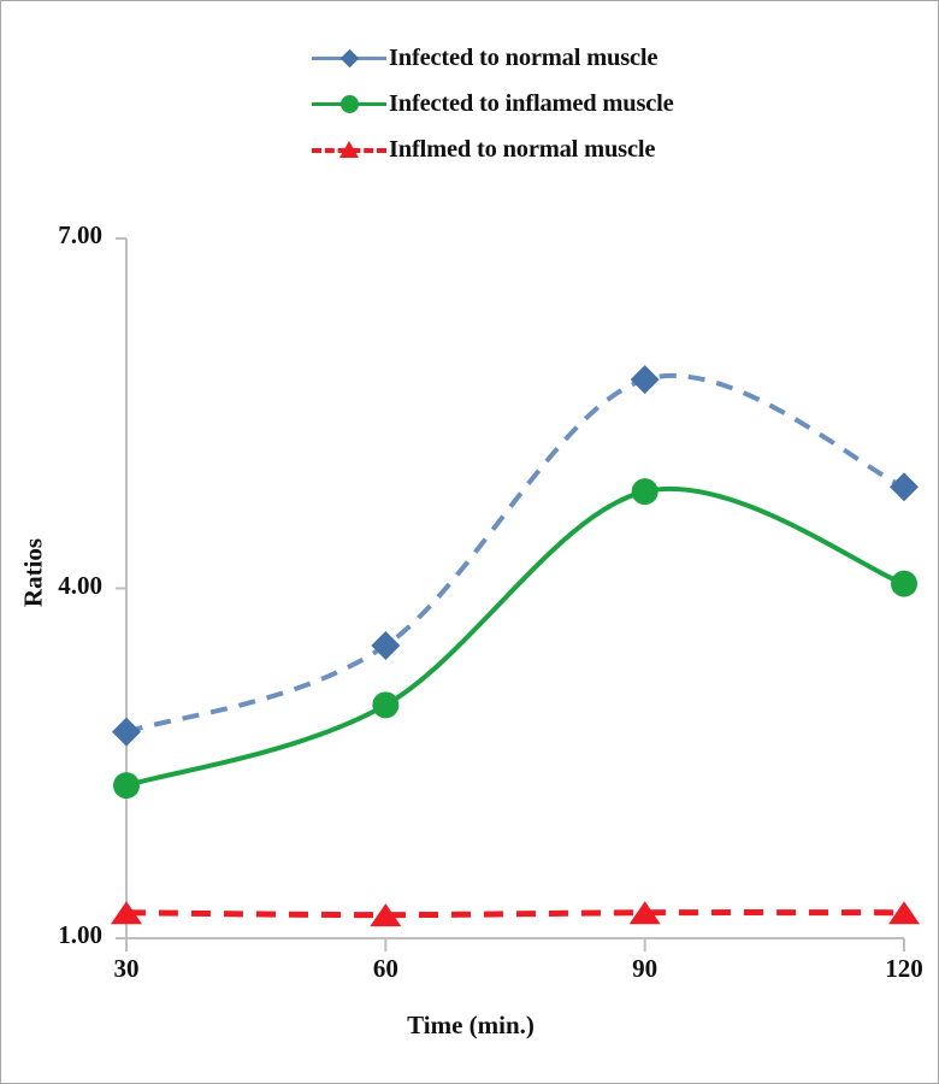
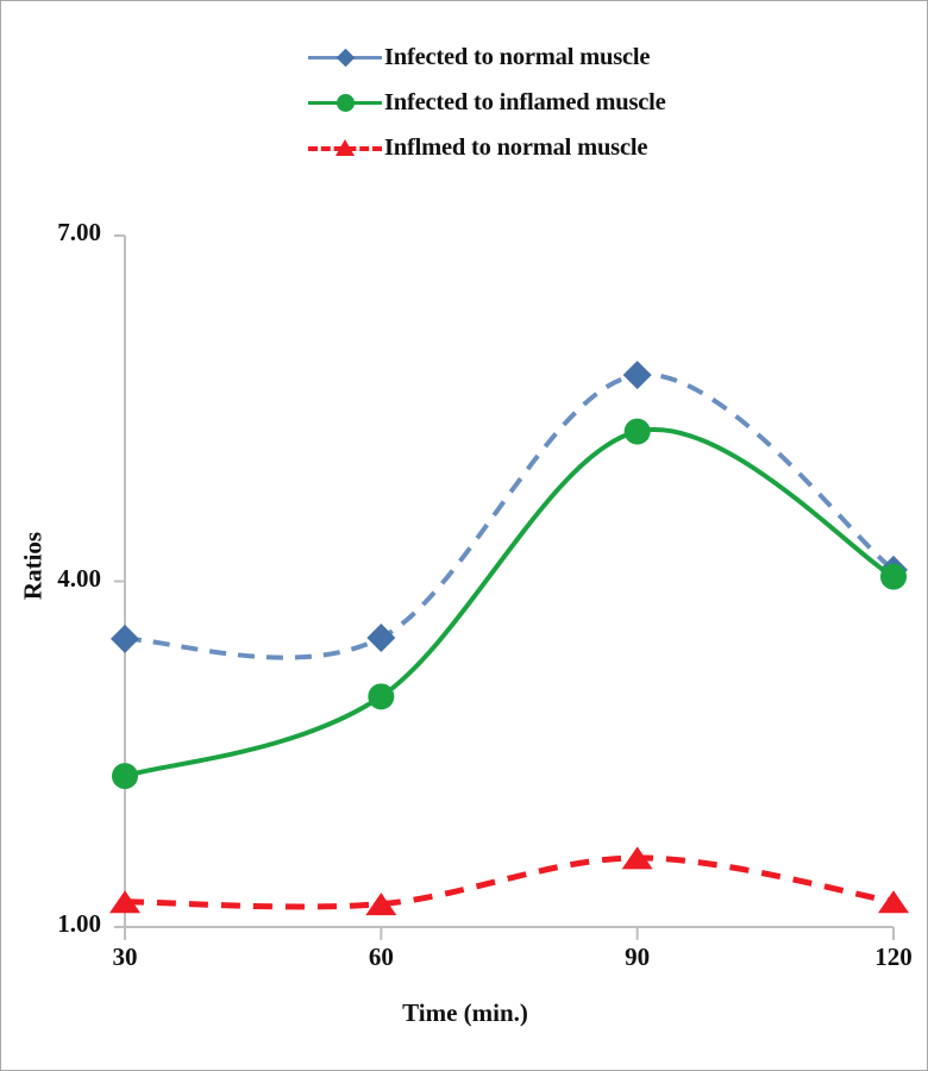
Infected to normal muscle/30: 2.8 -> 3.5
Infected to inflamed muscle/90: 4.8 -> 5.3
Inflmed to normal muscle/90: 1.2 -> 1.6
Infected to normal muscle/120: 4.9 -> 4.1
